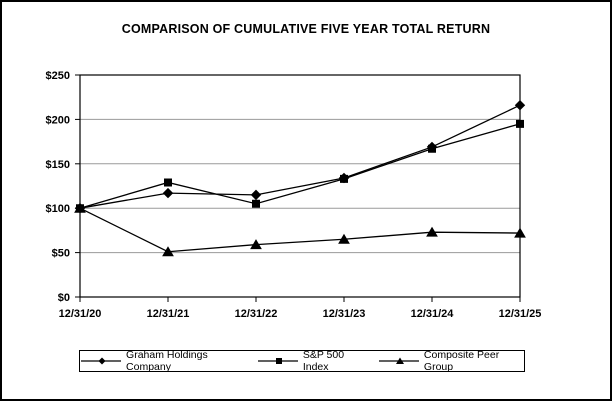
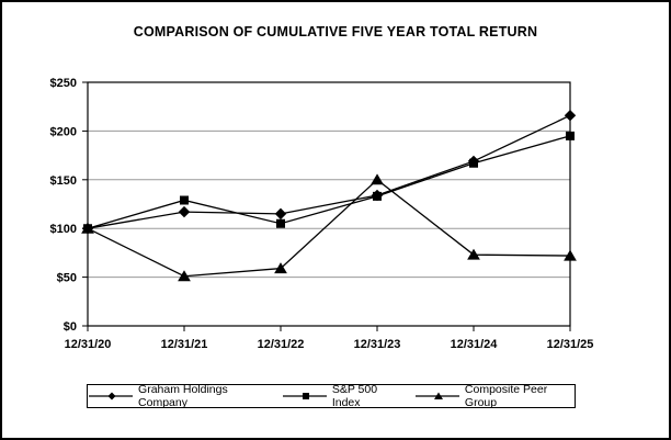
Composite Peer Group/12/31/23: $60 -> $150
